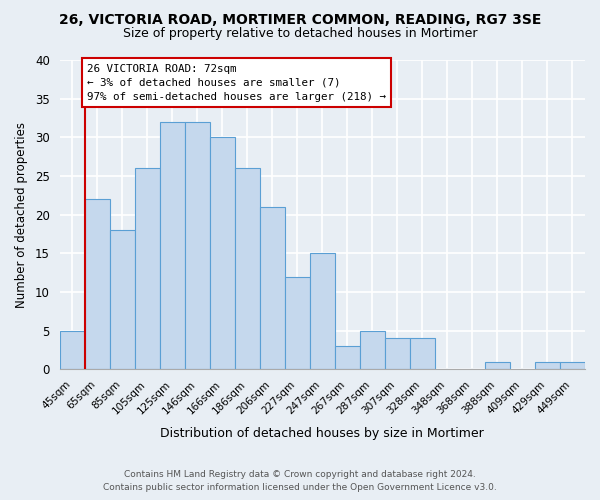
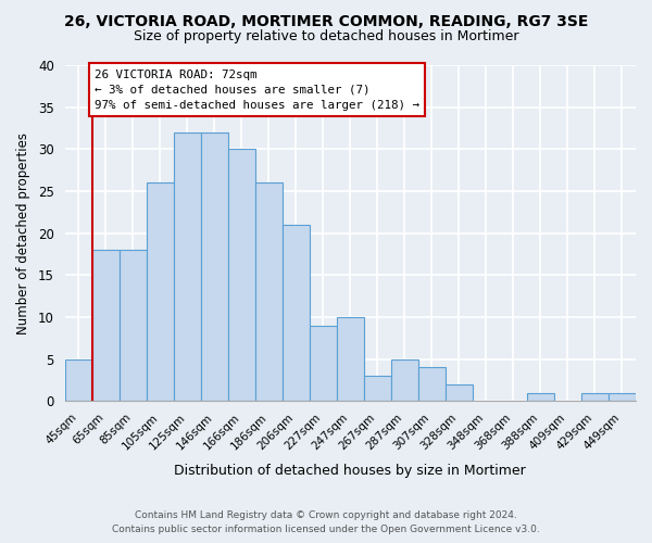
65sqm: 22 -> 18
227sqm: 12 -> 9
247sqm: 15 -> 10
328sqm: 4 -> 2
